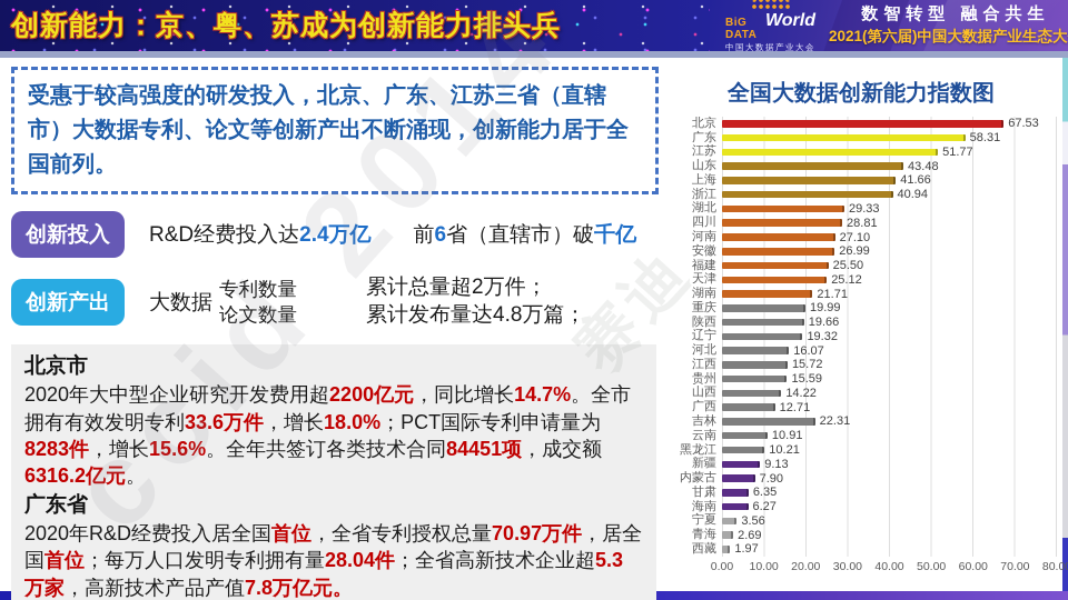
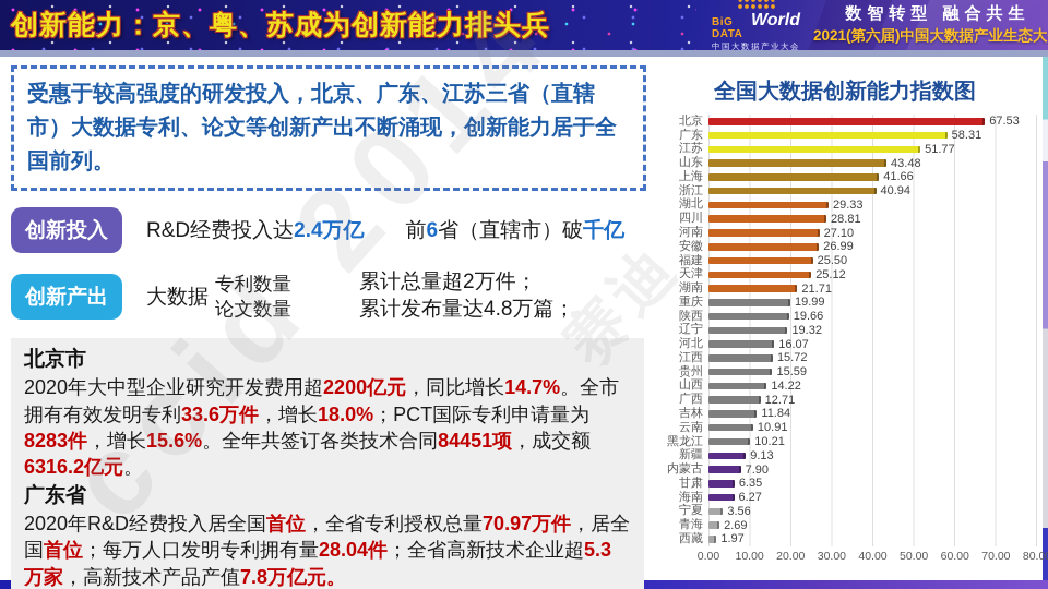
吉林: 22.31 -> 11.84
